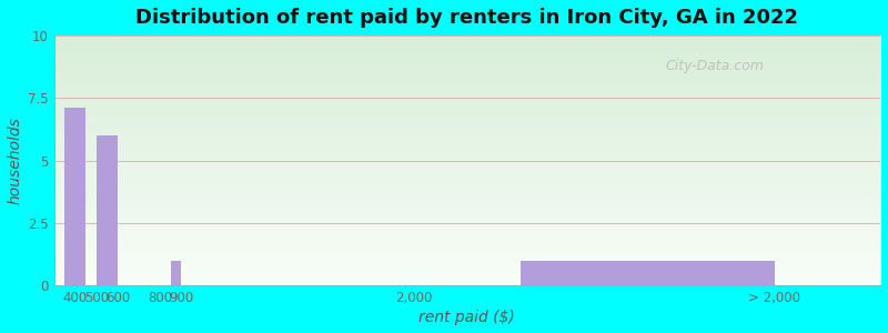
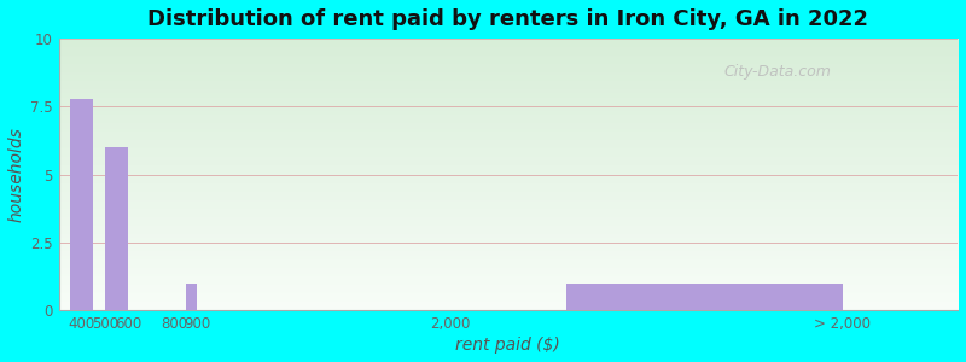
400: 7.1 -> 7.8
